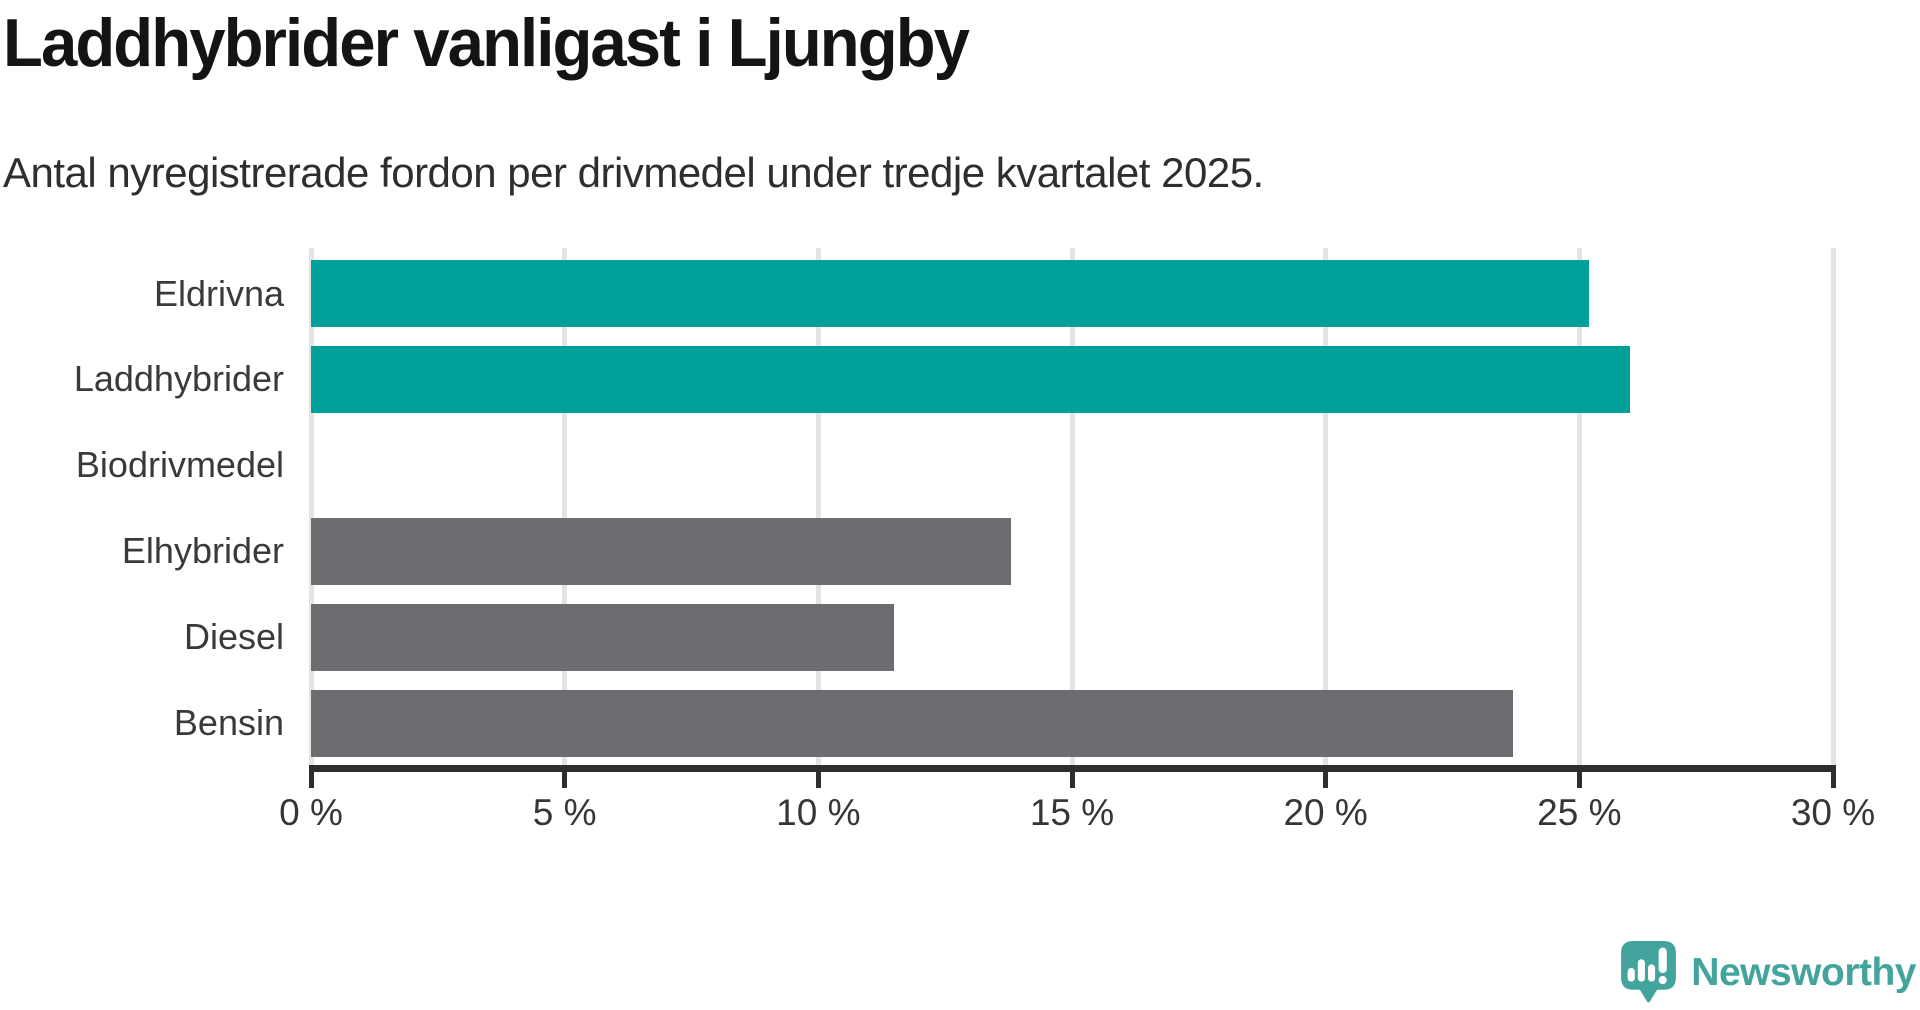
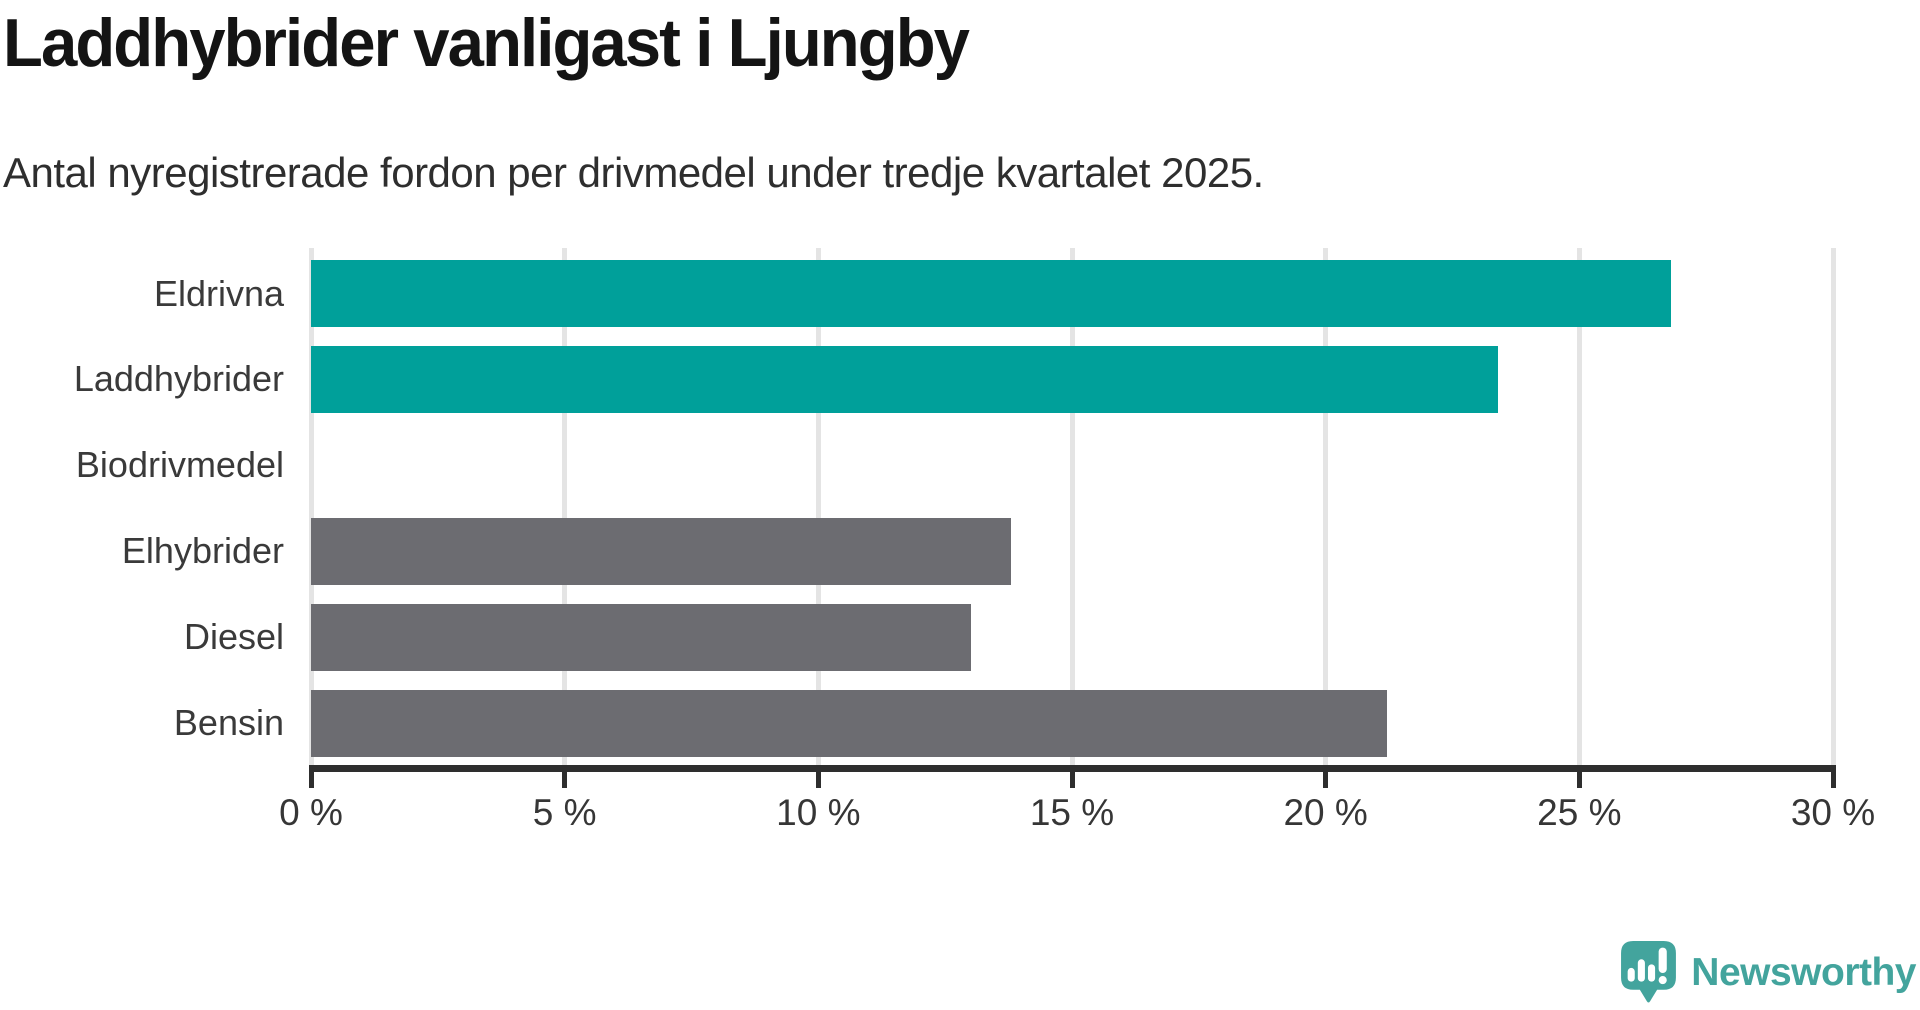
Eldrivna: 25.2% -> 26.8%
Laddhybrider: 26.0% -> 23.4%
Diesel: 11.5% -> 13.0%
Bensin: 23.7% -> 21.2%
